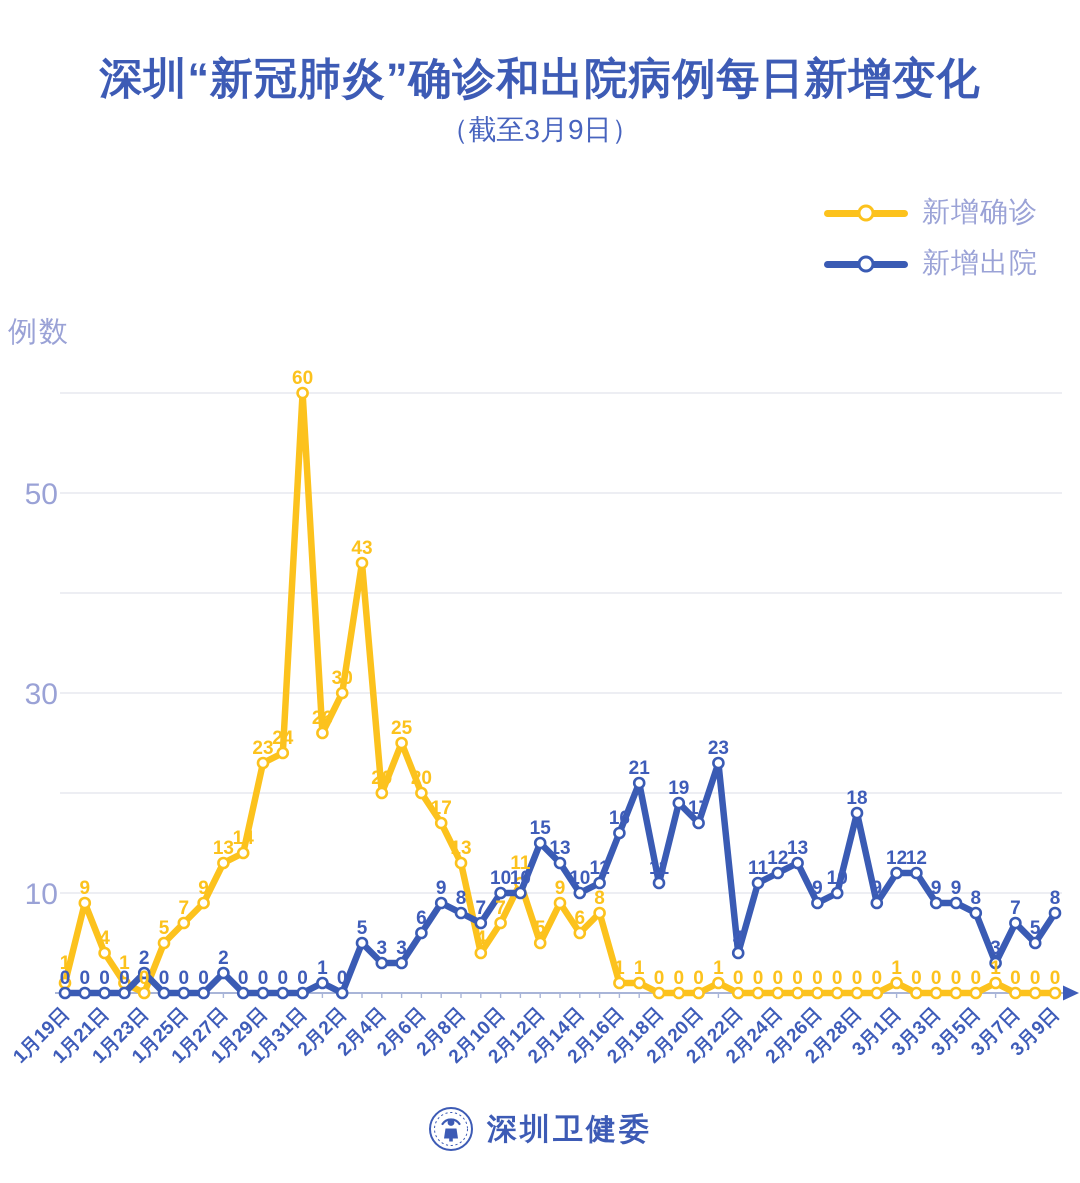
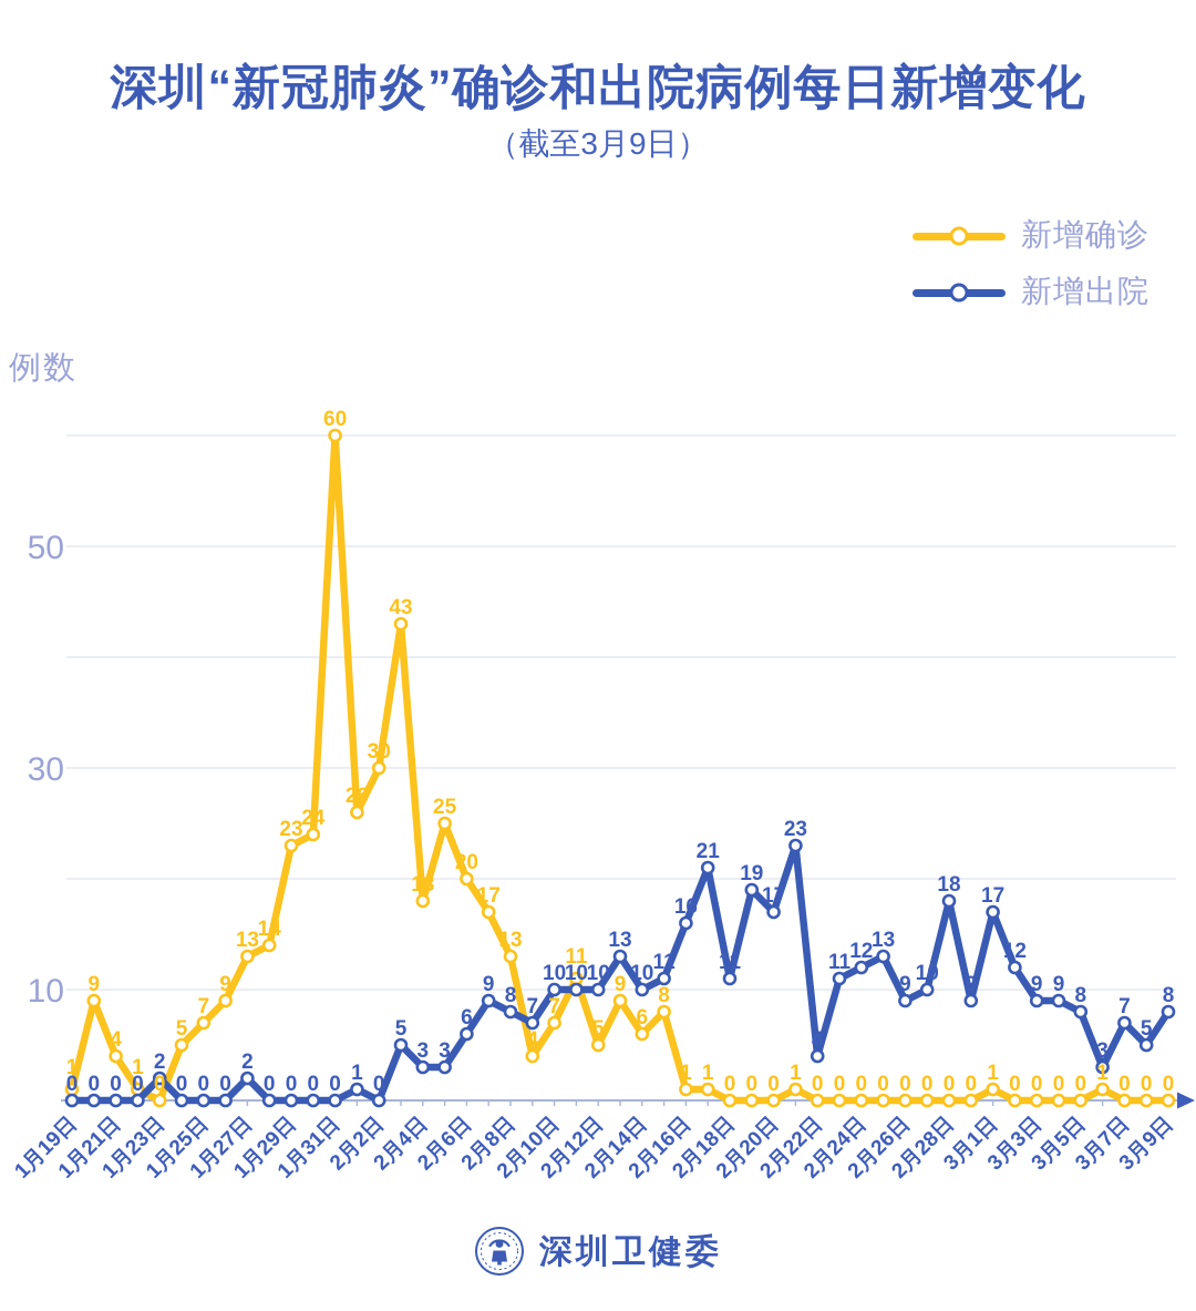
新增确诊/2月4日: 20 -> 18
新增出院/2月12日: 15 -> 10
新增出院/3月1日: 12 -> 17
